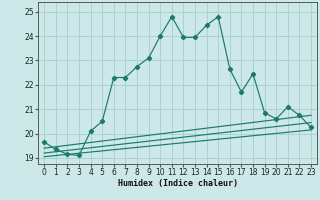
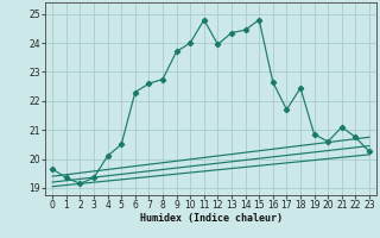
3: 19.10 -> 19.35
7: 22.30 -> 22.60
9: 23.10 -> 23.70
13: 23.95 -> 24.35
